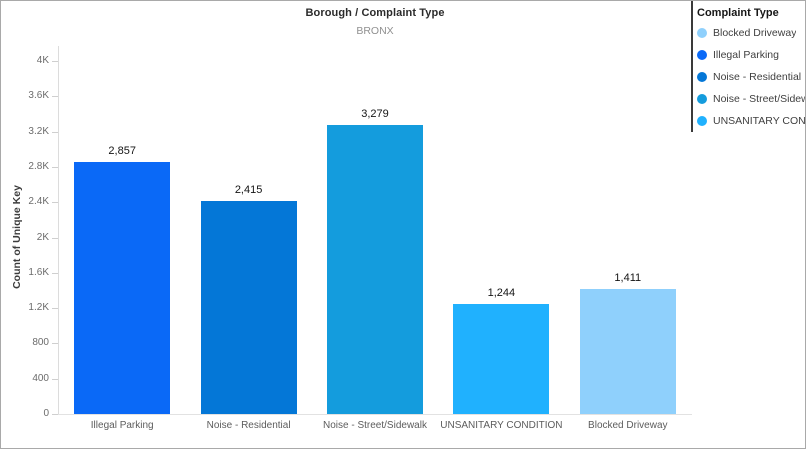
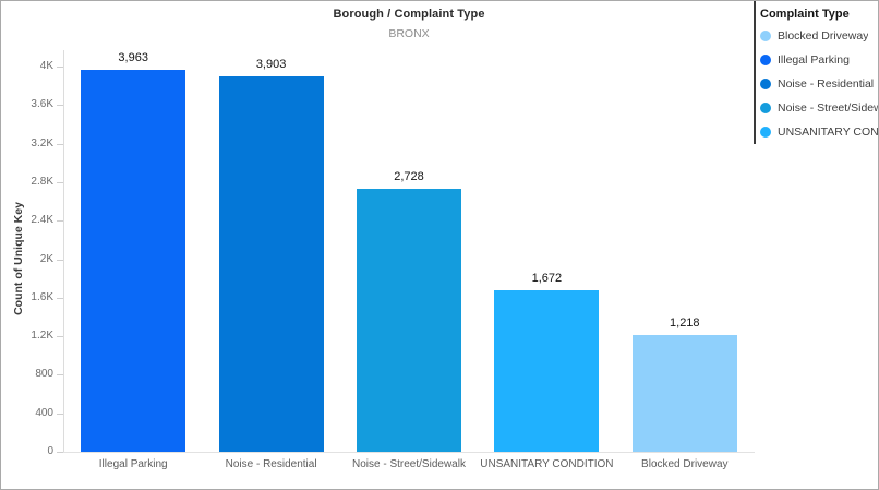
Illegal Parking: 2,857 -> 3,963
Noise - Residential: 2,415 -> 3,903
Noise - Street/Sidewalk: 3,279 -> 2,728
UNSANITARY CONDITION: 1,244 -> 1,672
Blocked Driveway: 1,411 -> 1,218
